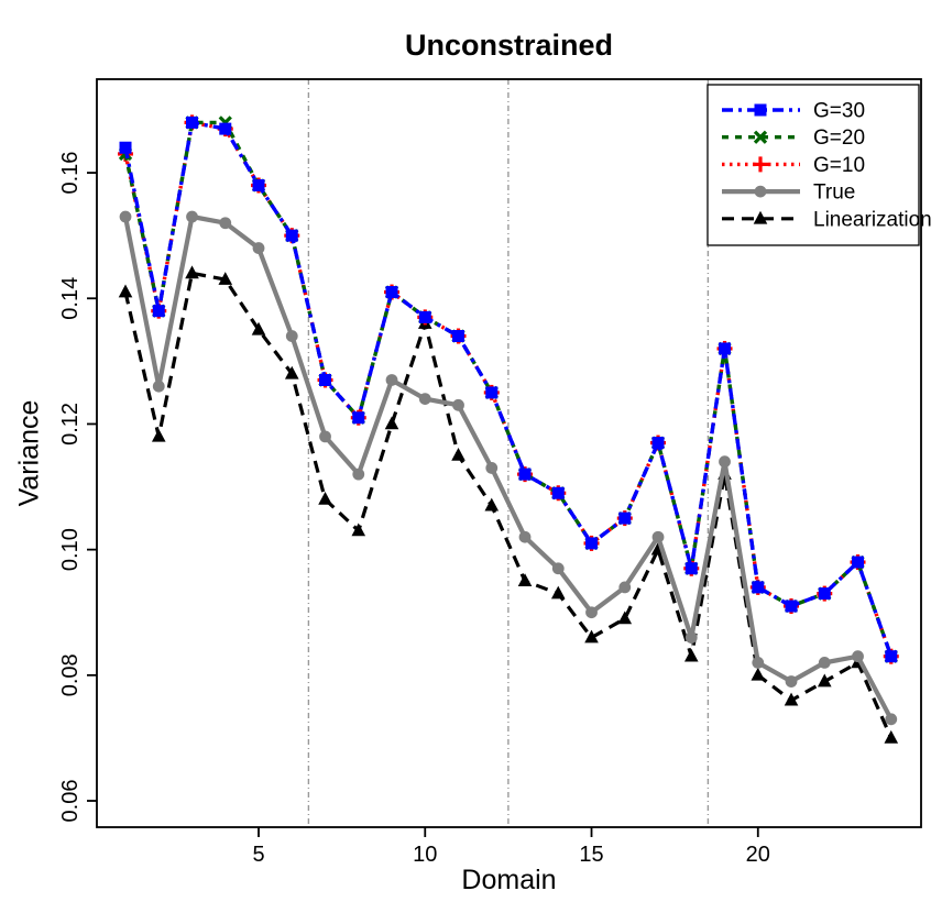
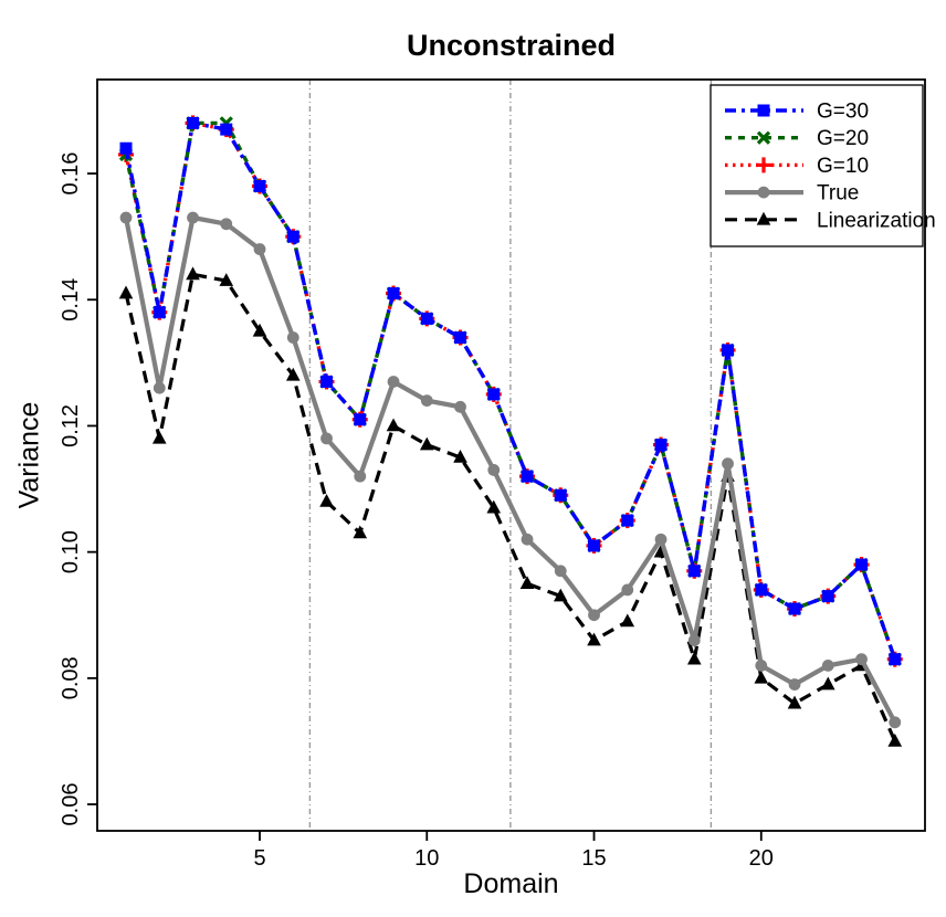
Linearization/10: 0.136 -> 0.117
